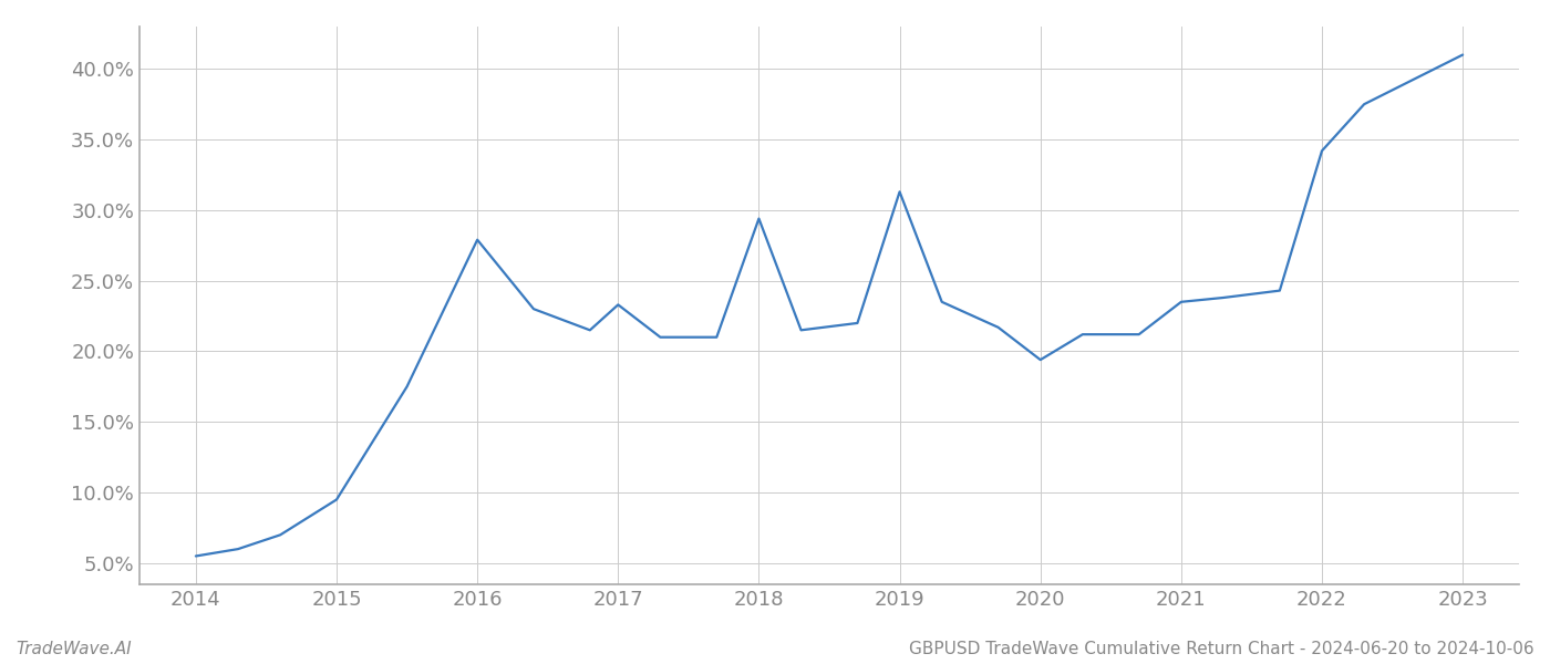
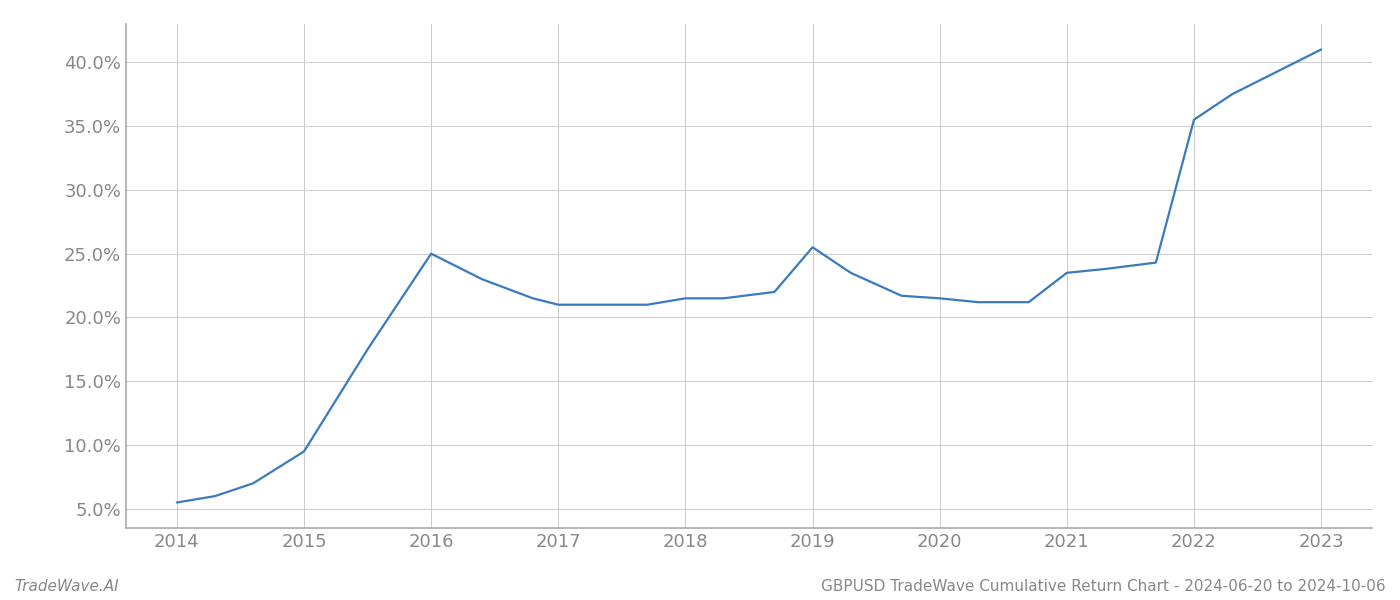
2016: 27.9% -> 25.0%
2017: 23.3% -> 21.0%
2018: 29.4% -> 21.5%
2019: 31.3% -> 25.5%
2020: 19.4% -> 21.5%
2022: 34.2% -> 35.5%
